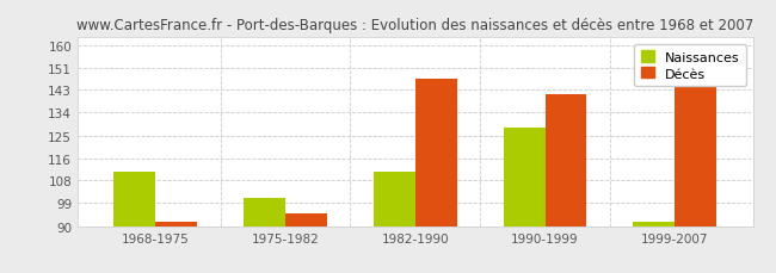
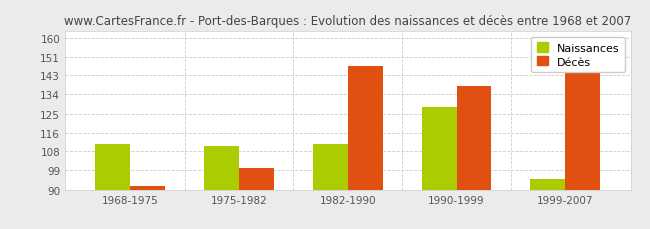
Naissances/1975-1982: 101 -> 110
Décès/1975-1982: 95 -> 100
Décès/1990-1999: 141 -> 138
Naissances/1999-2007: 92 -> 95
